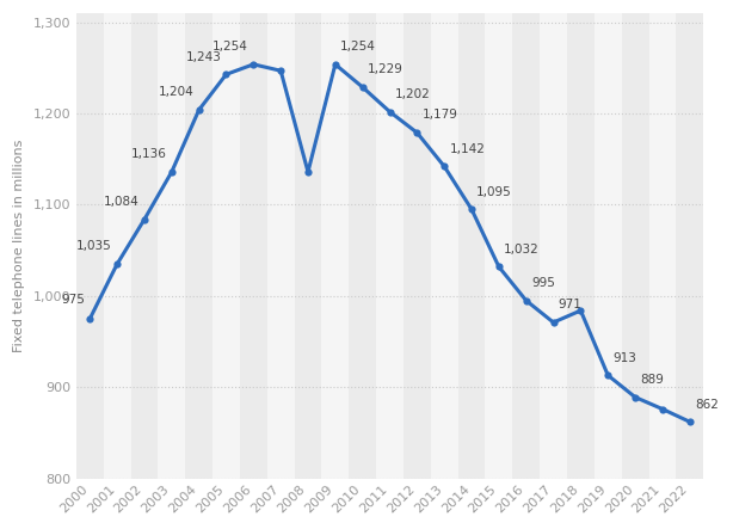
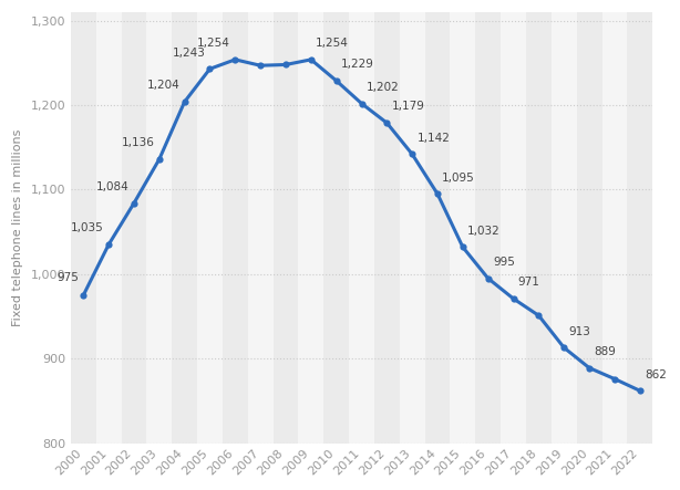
2008: 1,136 -> 1,248
2018: 984 -> 951
